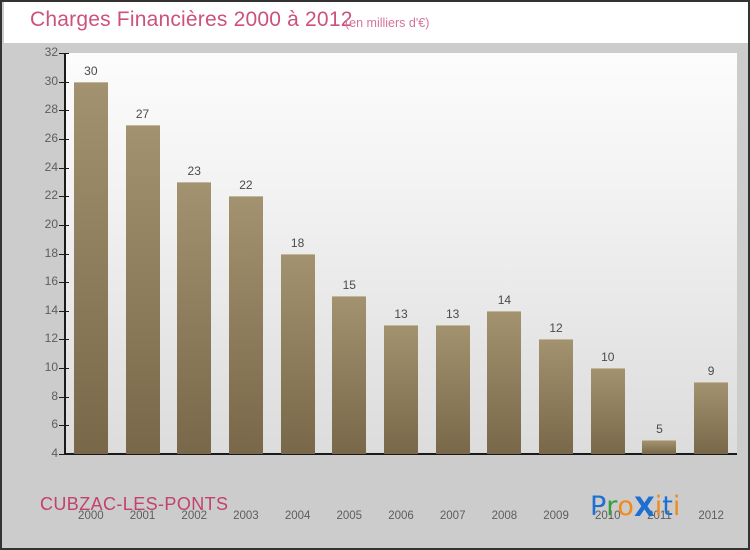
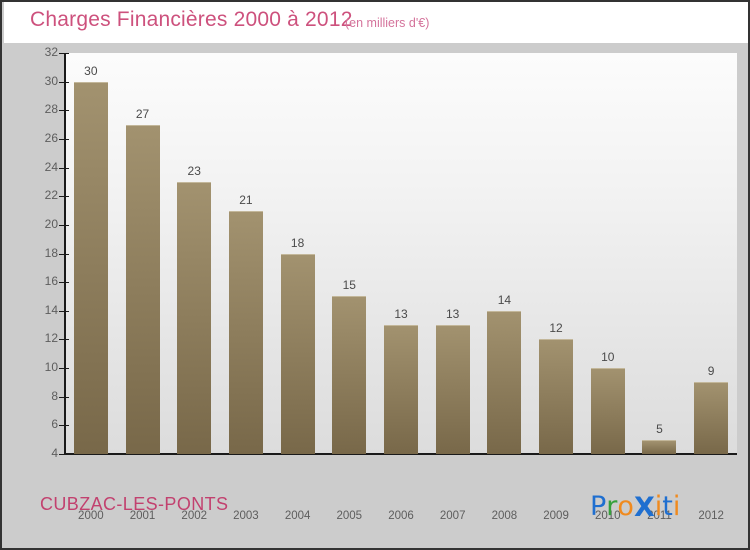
2003: 22 -> 21
